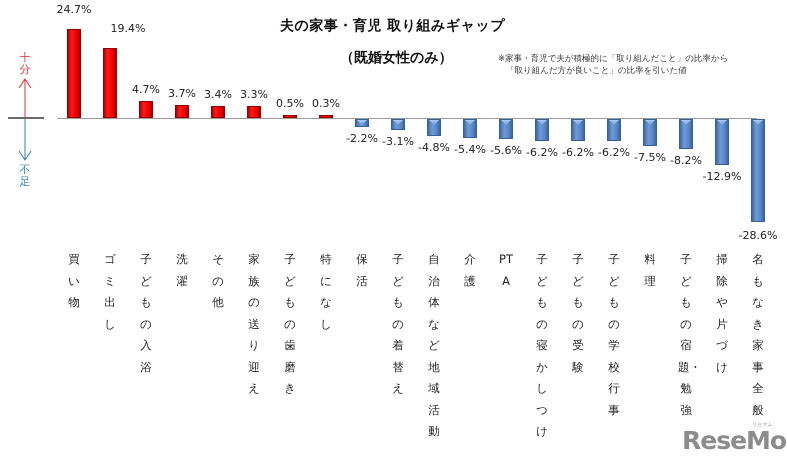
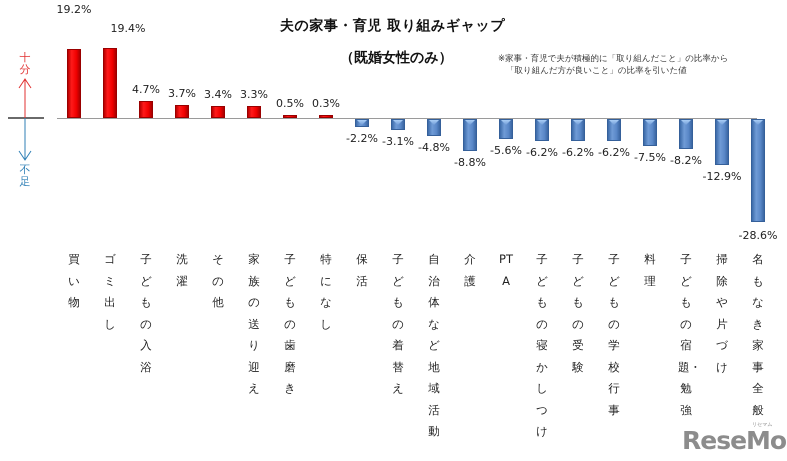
買い物: 24.7% -> 19.2%
介護: -5.4% -> -8.8%
